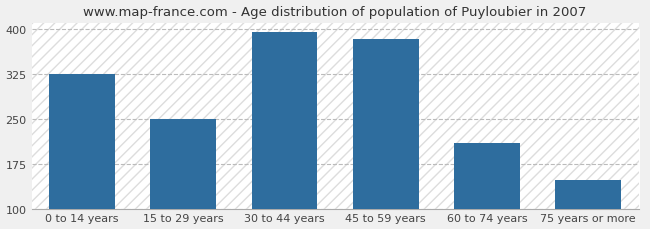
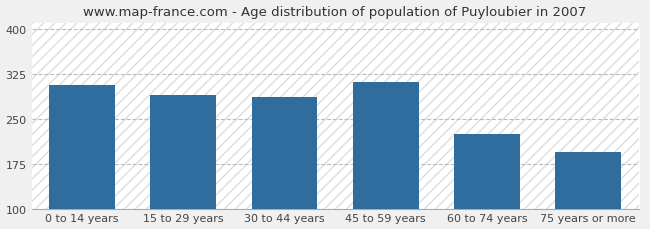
0 to 14 years: 325 -> 306
15 to 29 years: 250 -> 290
30 to 44 years: 395 -> 286
45 to 59 years: 383 -> 312
60 to 74 years: 210 -> 224
75 years or more: 148 -> 194
